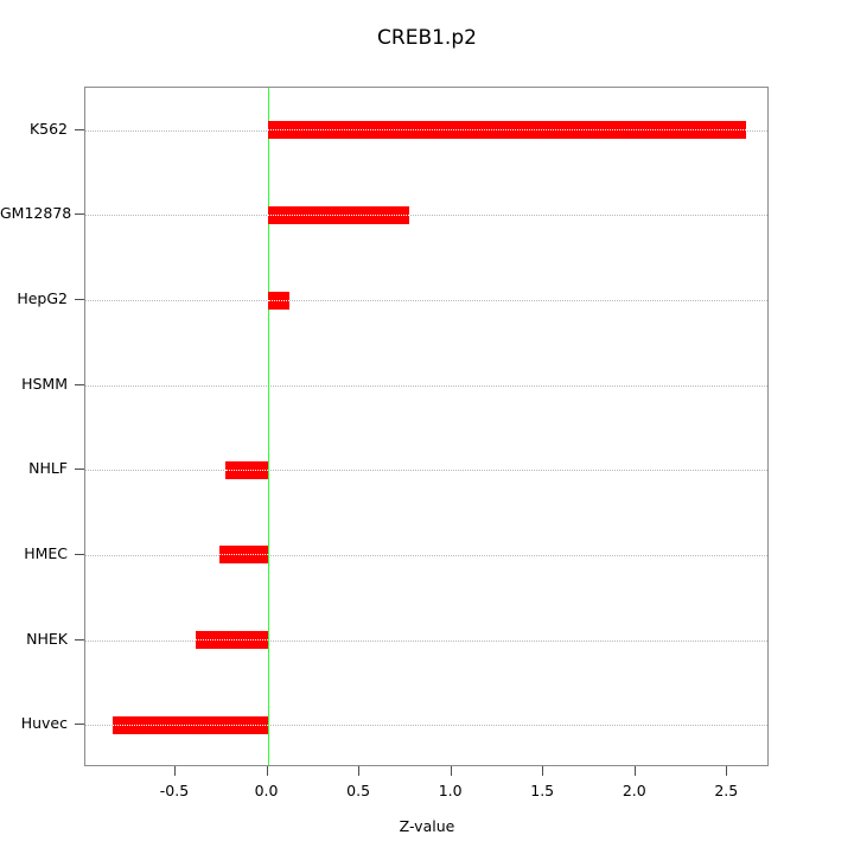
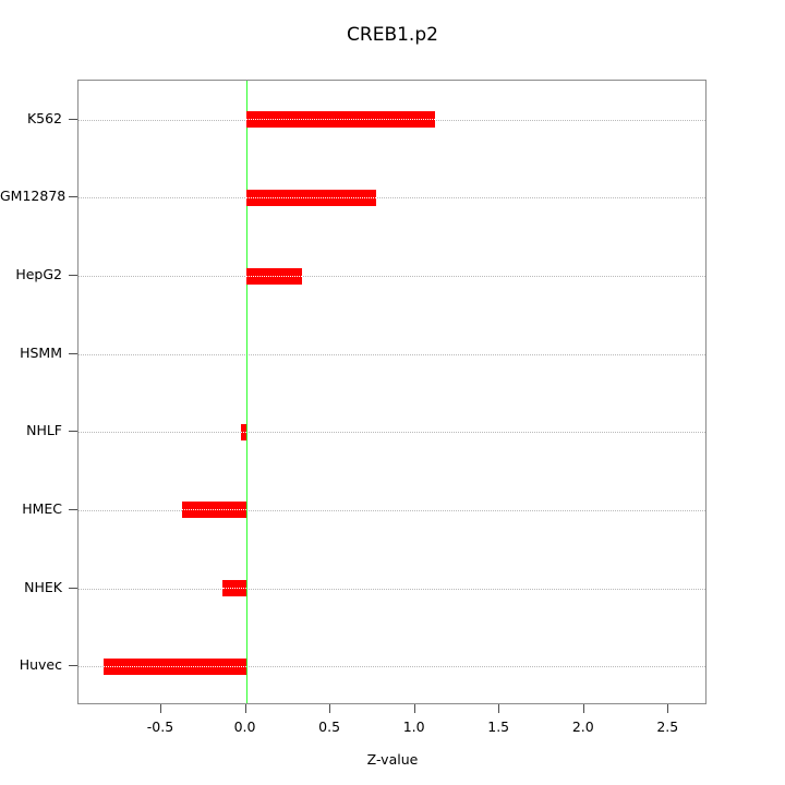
K562: 2.60 -> 1.12
HepG2: 0.12 -> 0.33
NHLF: -0.23 -> -0.03
HMEC: -0.26 -> -0.38
NHEK: -0.39 -> -0.14
